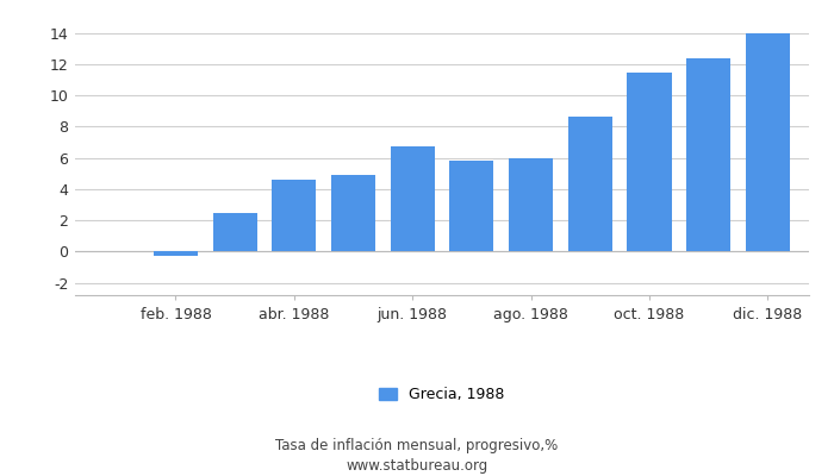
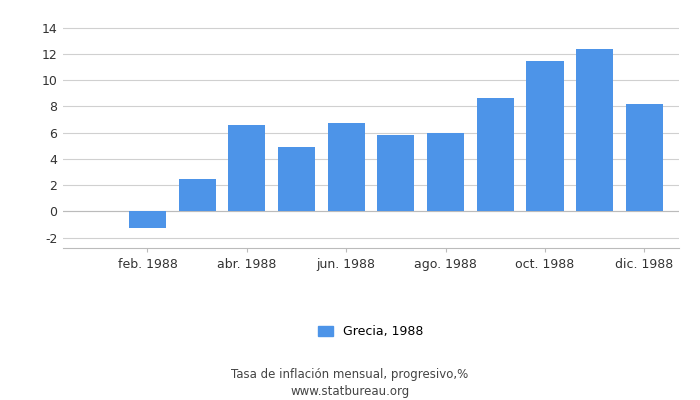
feb. 1988: -0.3 -> -1.3
abr. 1988: 4.6 -> 6.6
dic. 1988: 14.0 -> 8.2
